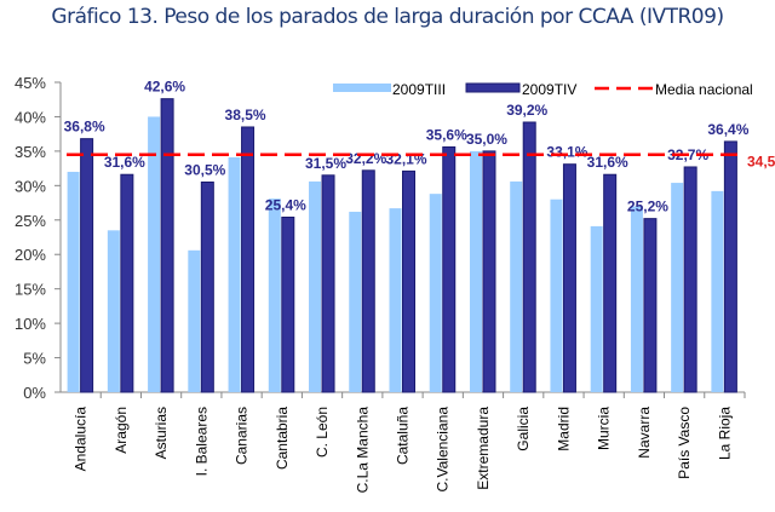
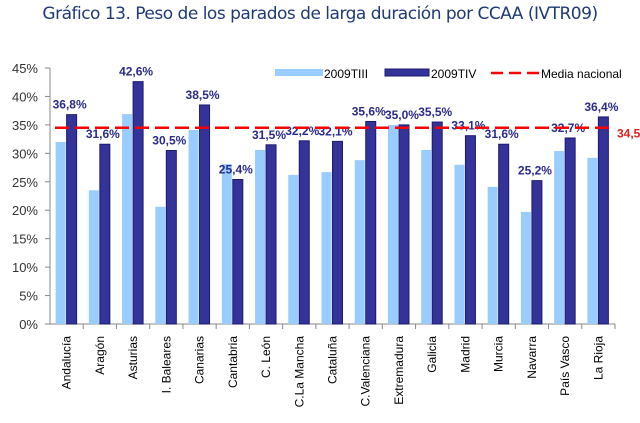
2009TIII/Asturias: 40% -> 37%
2009TIV/Galicia: 39,2% -> 35,5%
2009TIII/Navarra: 27% -> 20%
